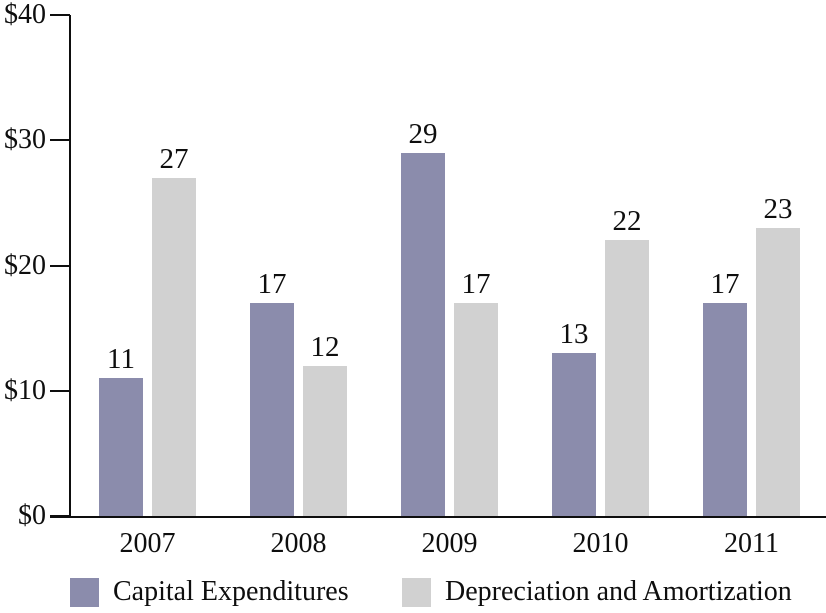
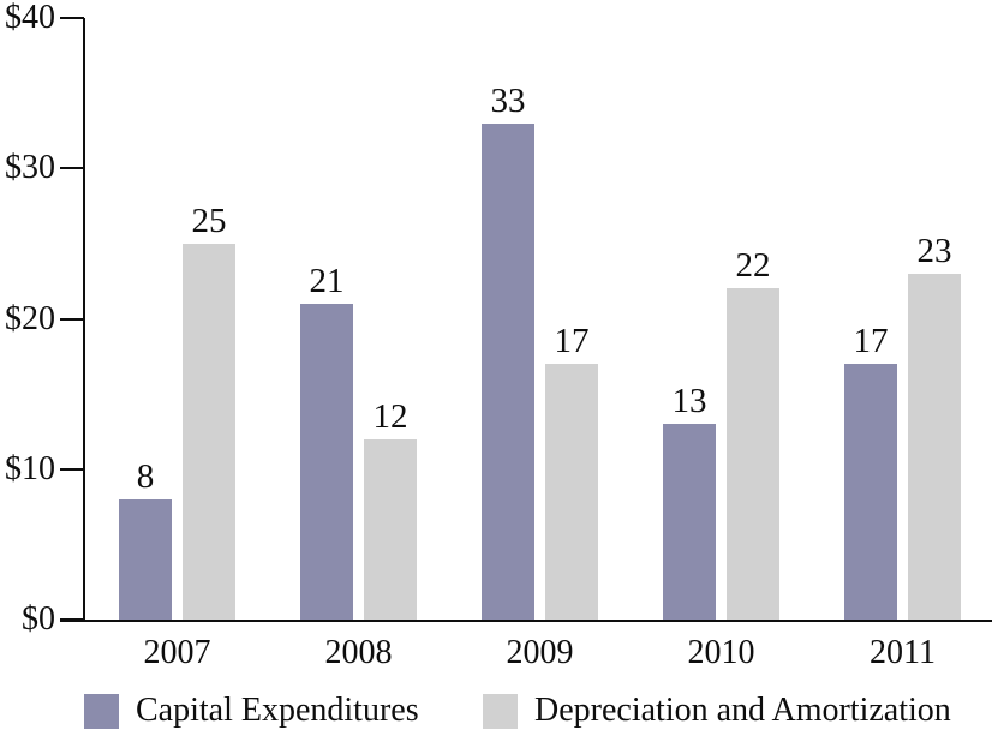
Capital Expenditures/2007: 11 -> 8
Depreciation and Amortization/2007: 27 -> 25
Capital Expenditures/2008: 17 -> 21
Capital Expenditures/2009: 29 -> 33
